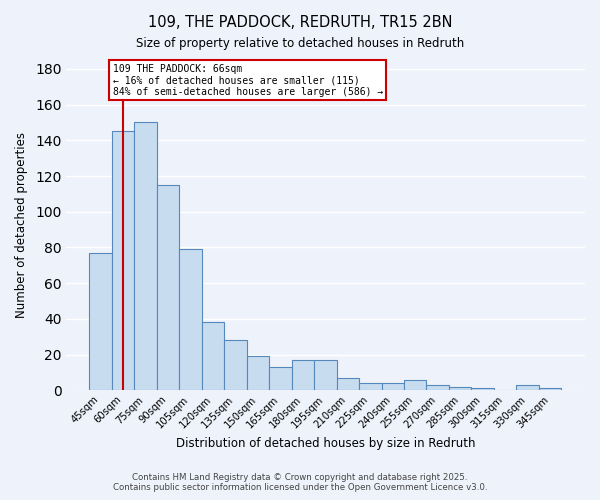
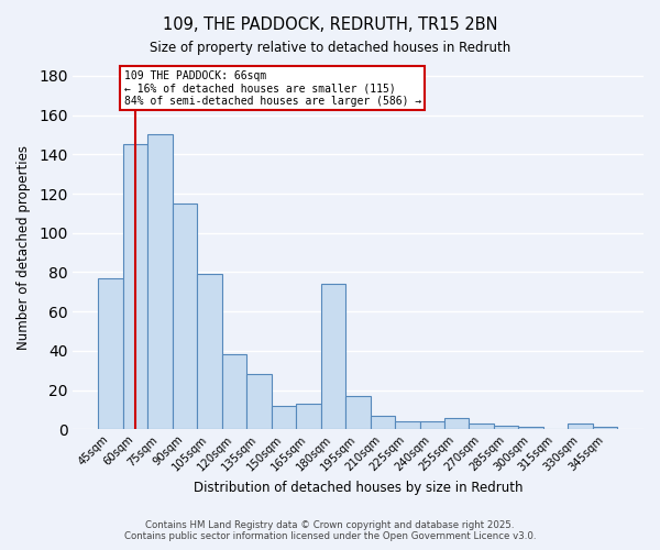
150sqm: 19 -> 12
180sqm: 17 -> 74
